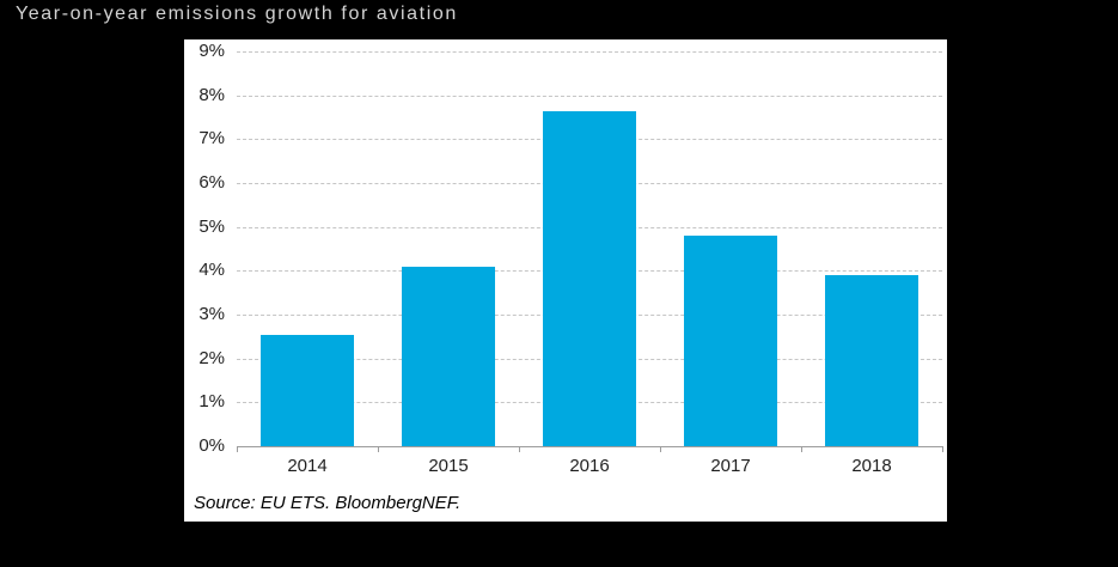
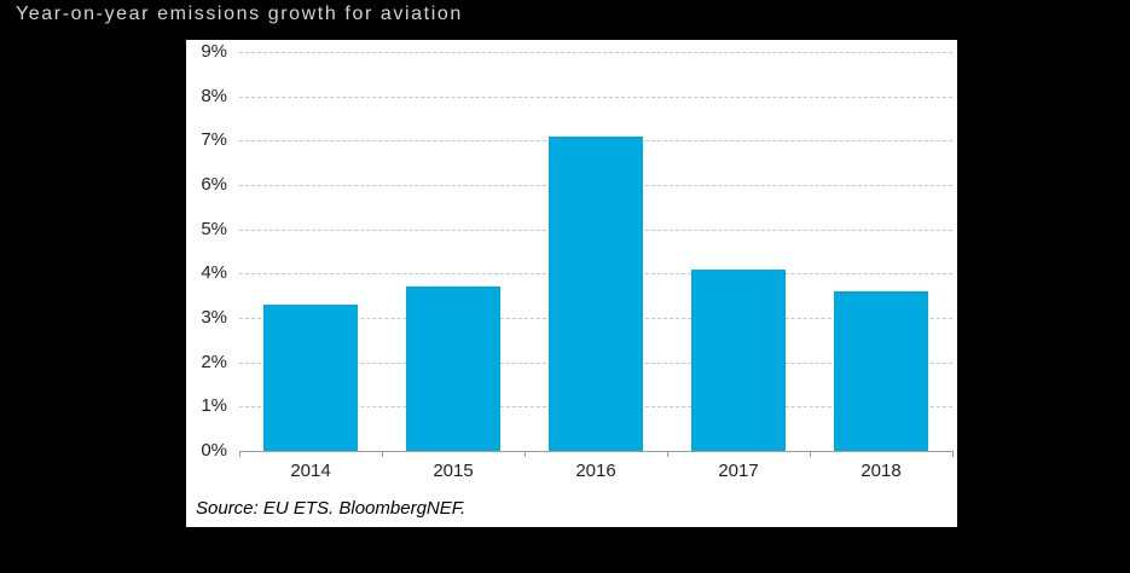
2014: 2.5% -> 3.3%
2015: 4.1% -> 3.7%
2016: 7.7% -> 7.1%
2017: 4.8% -> 4.1%
2018: 3.9% -> 3.6%
